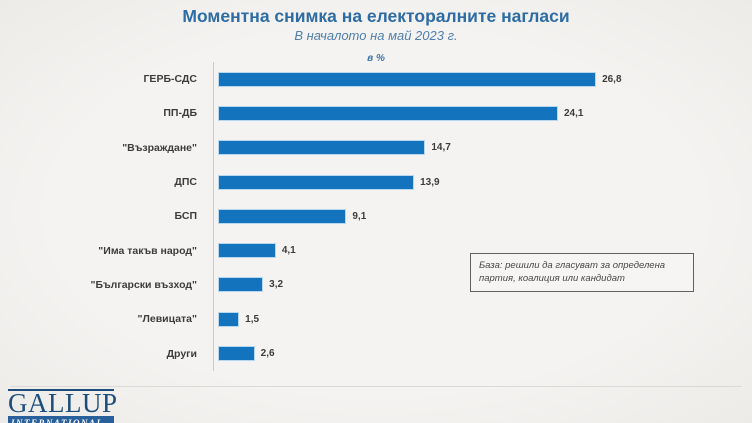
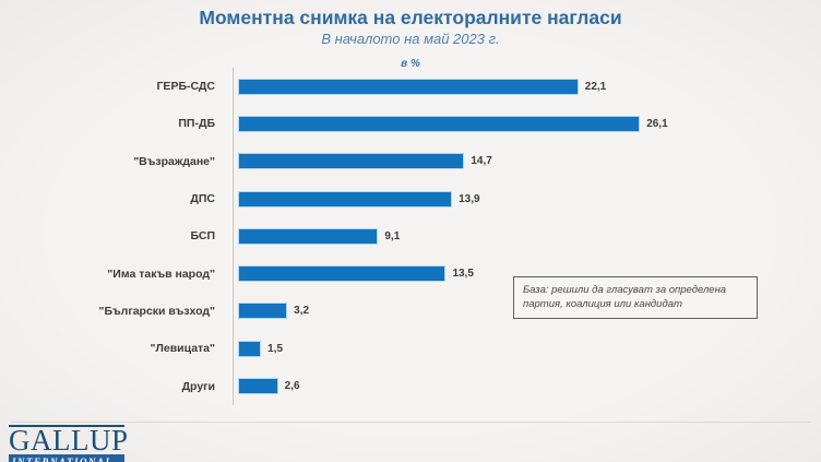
ГЕРБ-СДС: 26,8 -> 22,1
ПП-ДБ: 24,1 -> 26,1
"Има такъв народ": 4,1 -> 13,5
